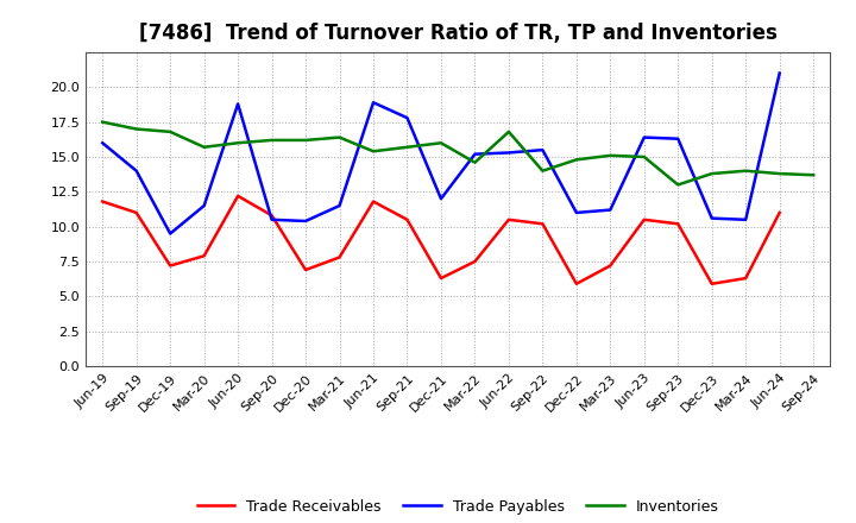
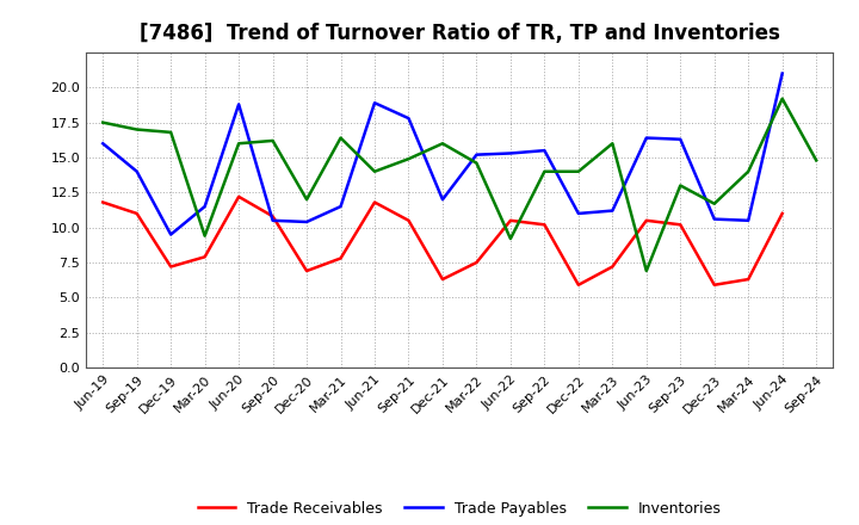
Inventories/Mar-20: 15.7 -> 9.4
Inventories/Dec-20: 16.2 -> 12.0
Inventories/Jun-21: 15.4 -> 14.0
Inventories/Sep-21: 15.7 -> 14.9
Inventories/Jun-22: 16.8 -> 9.2
Inventories/Dec-22: 14.8 -> 14.0
Inventories/Mar-23: 15.1 -> 16.0
Inventories/Jun-23: 15.0 -> 6.9
Inventories/Dec-23: 13.8 -> 11.7
Inventories/Jun-24: 13.8 -> 19.2
Inventories/Sep-24: 13.7 -> 14.8
